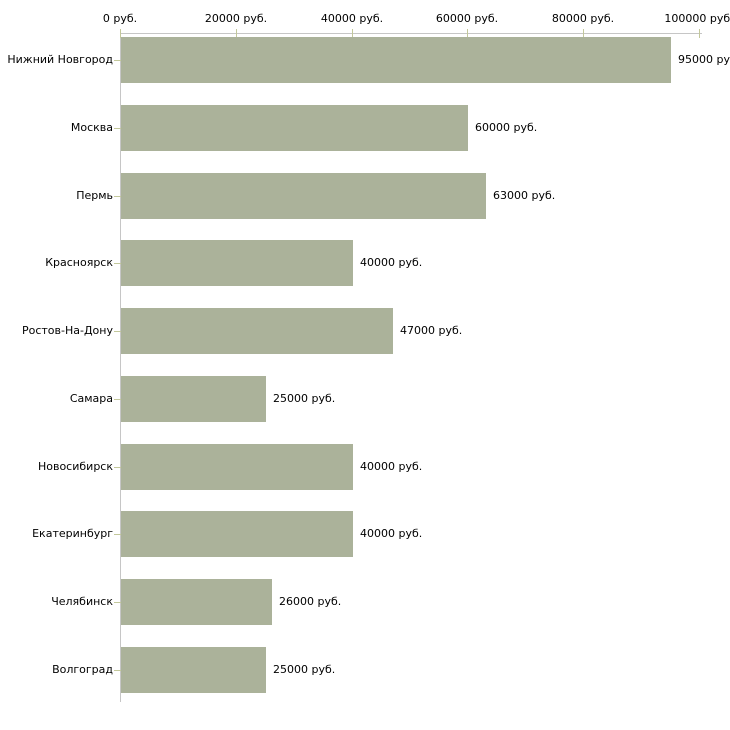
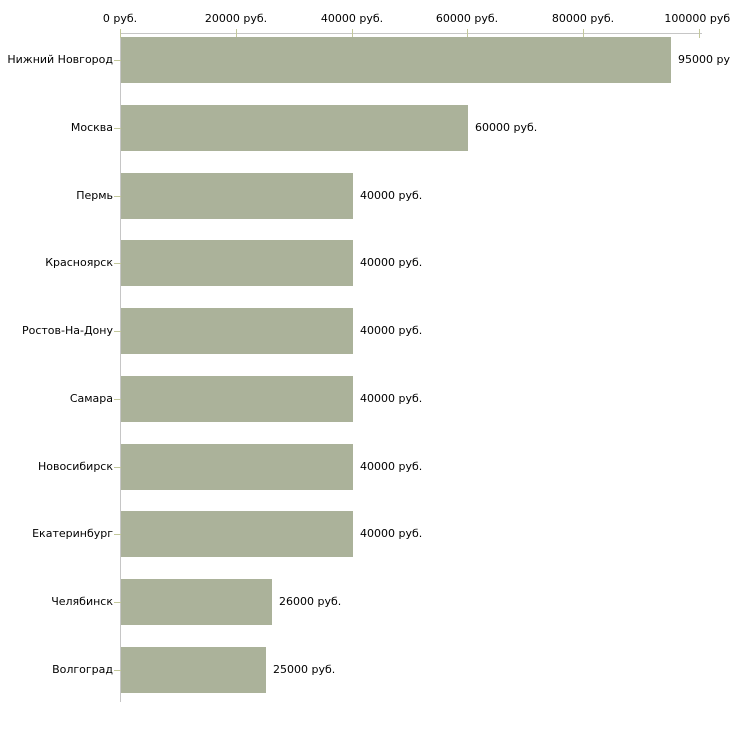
Пермь: 63000 -> 40000
Ростов-На-Дону: 47000 -> 40000
Самара: 25000 -> 40000
